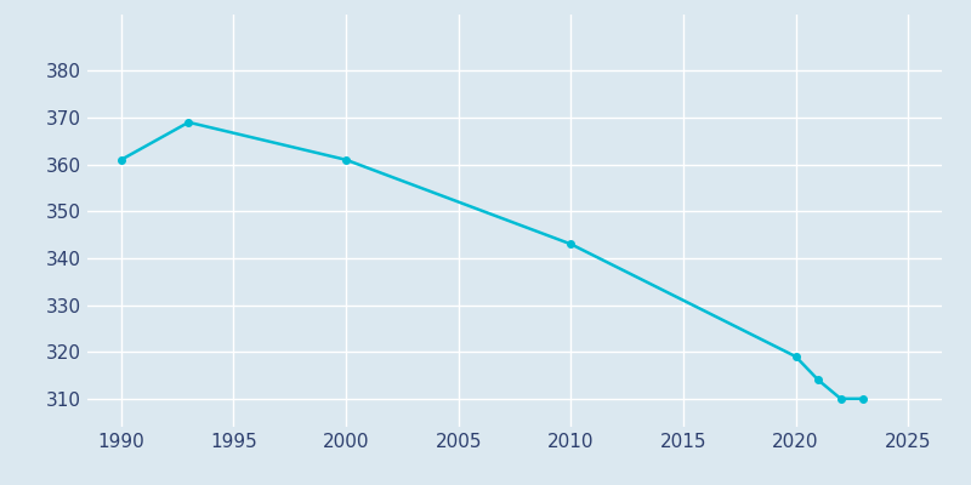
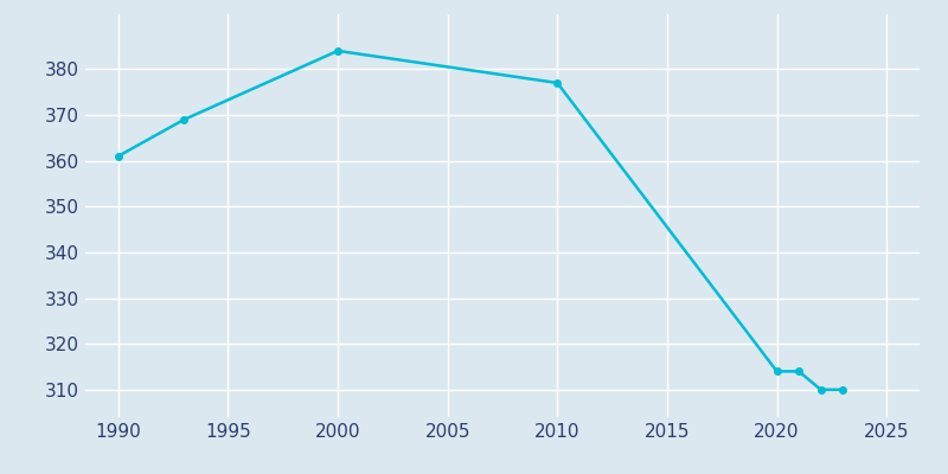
2000: 361 -> 384
2010: 343 -> 377
2020: 319 -> 314
